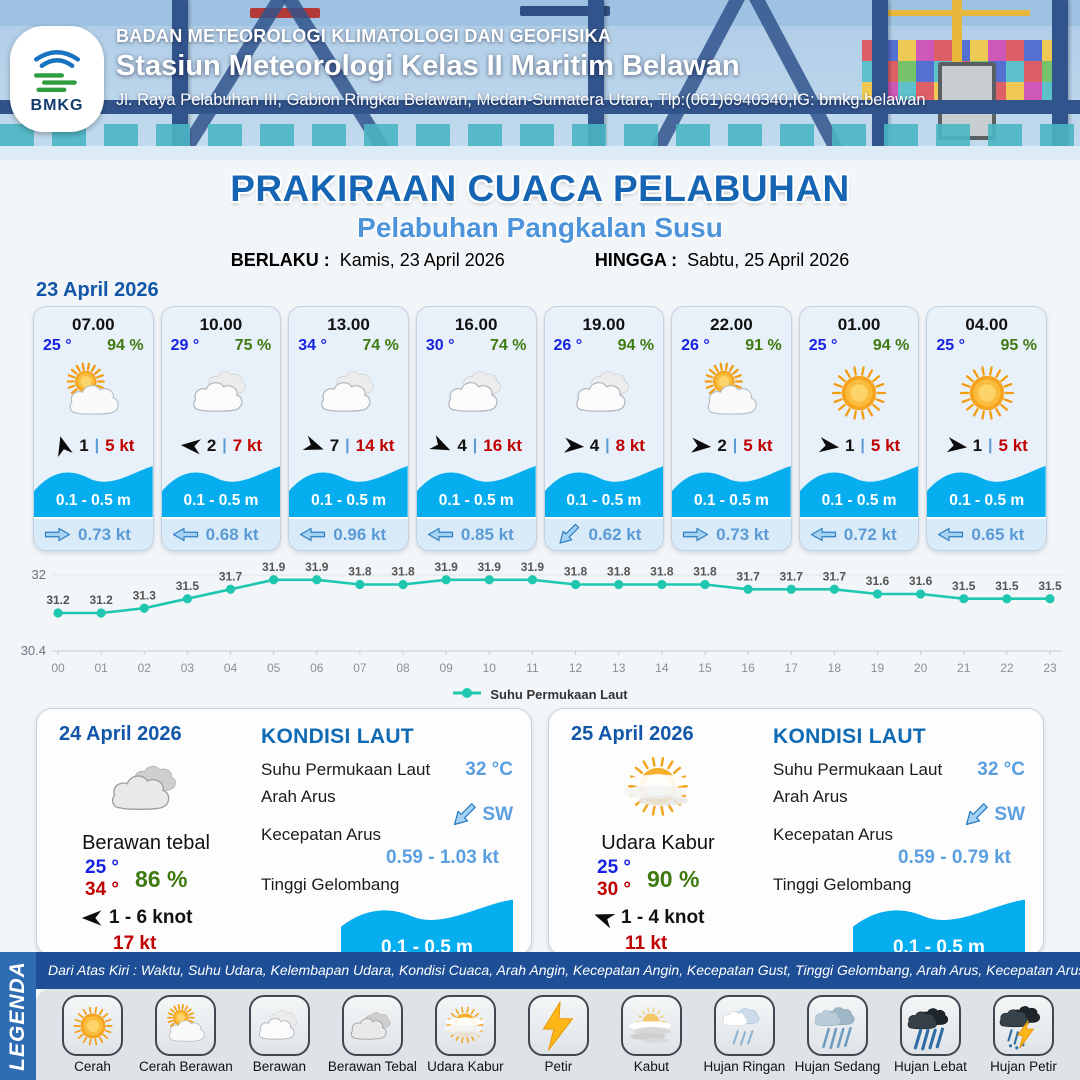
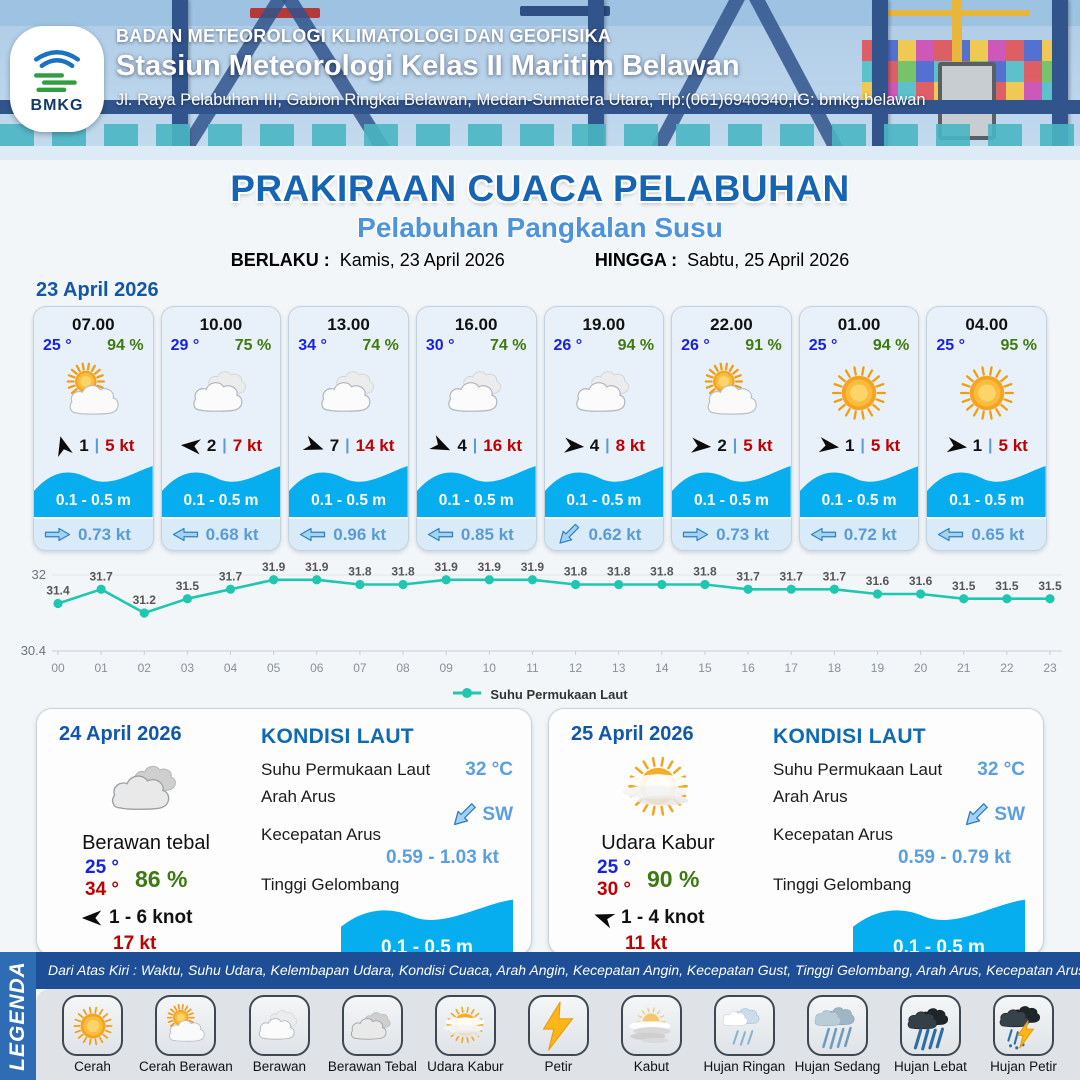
00: 31.2 -> 31.4
01: 31.2 -> 31.7
02: 31.3 -> 31.2
